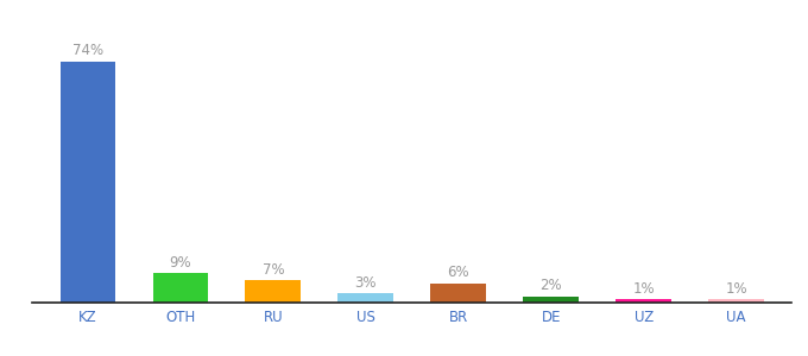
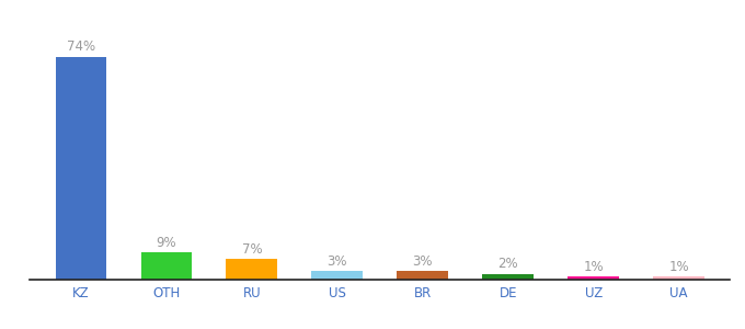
BR: 6% -> 3%
